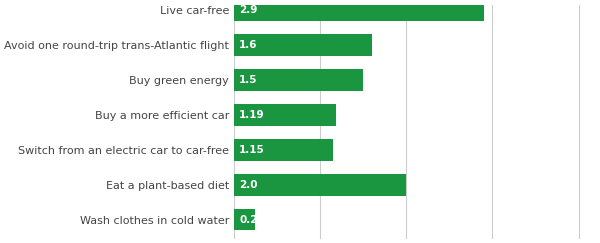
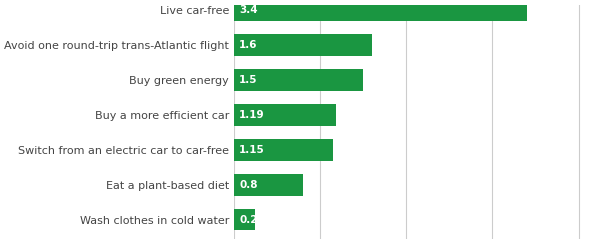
Live car-free: 2.9 -> 3.4
Eat a plant-based diet: 2.0 -> 0.8
